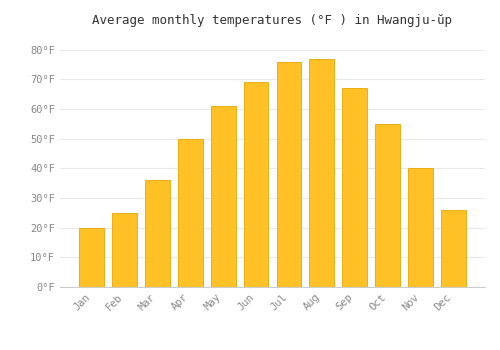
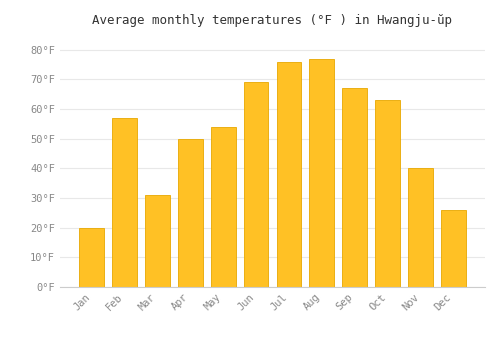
Feb: 25°F -> 57°F
Mar: 36°F -> 31°F
May: 61°F -> 54°F
Oct: 55°F -> 63°F
